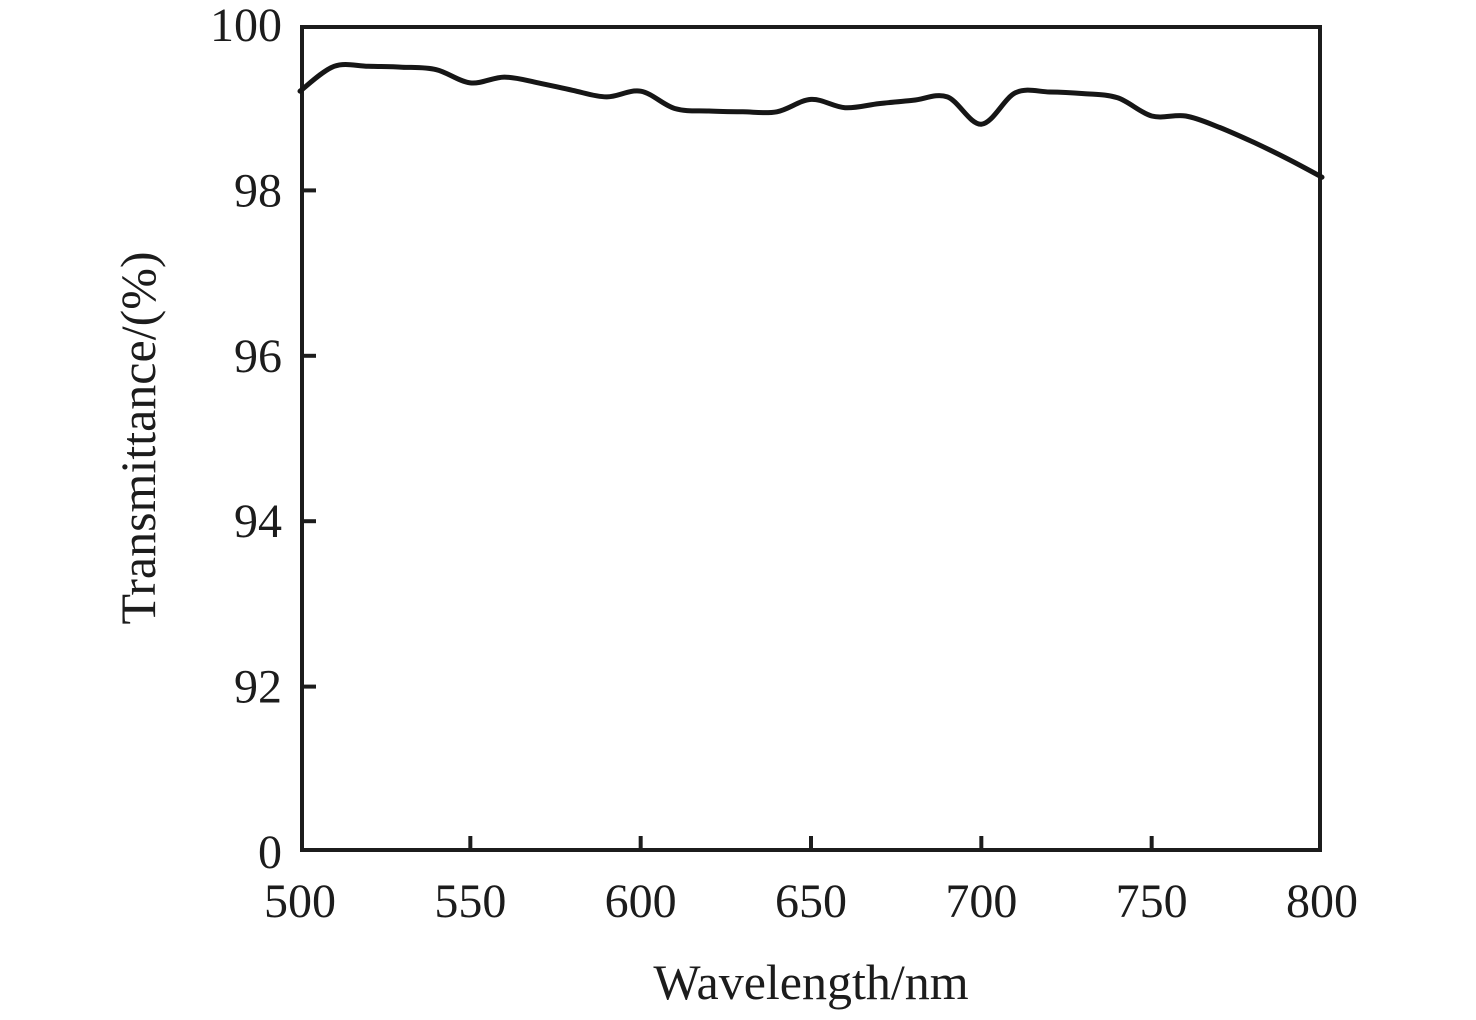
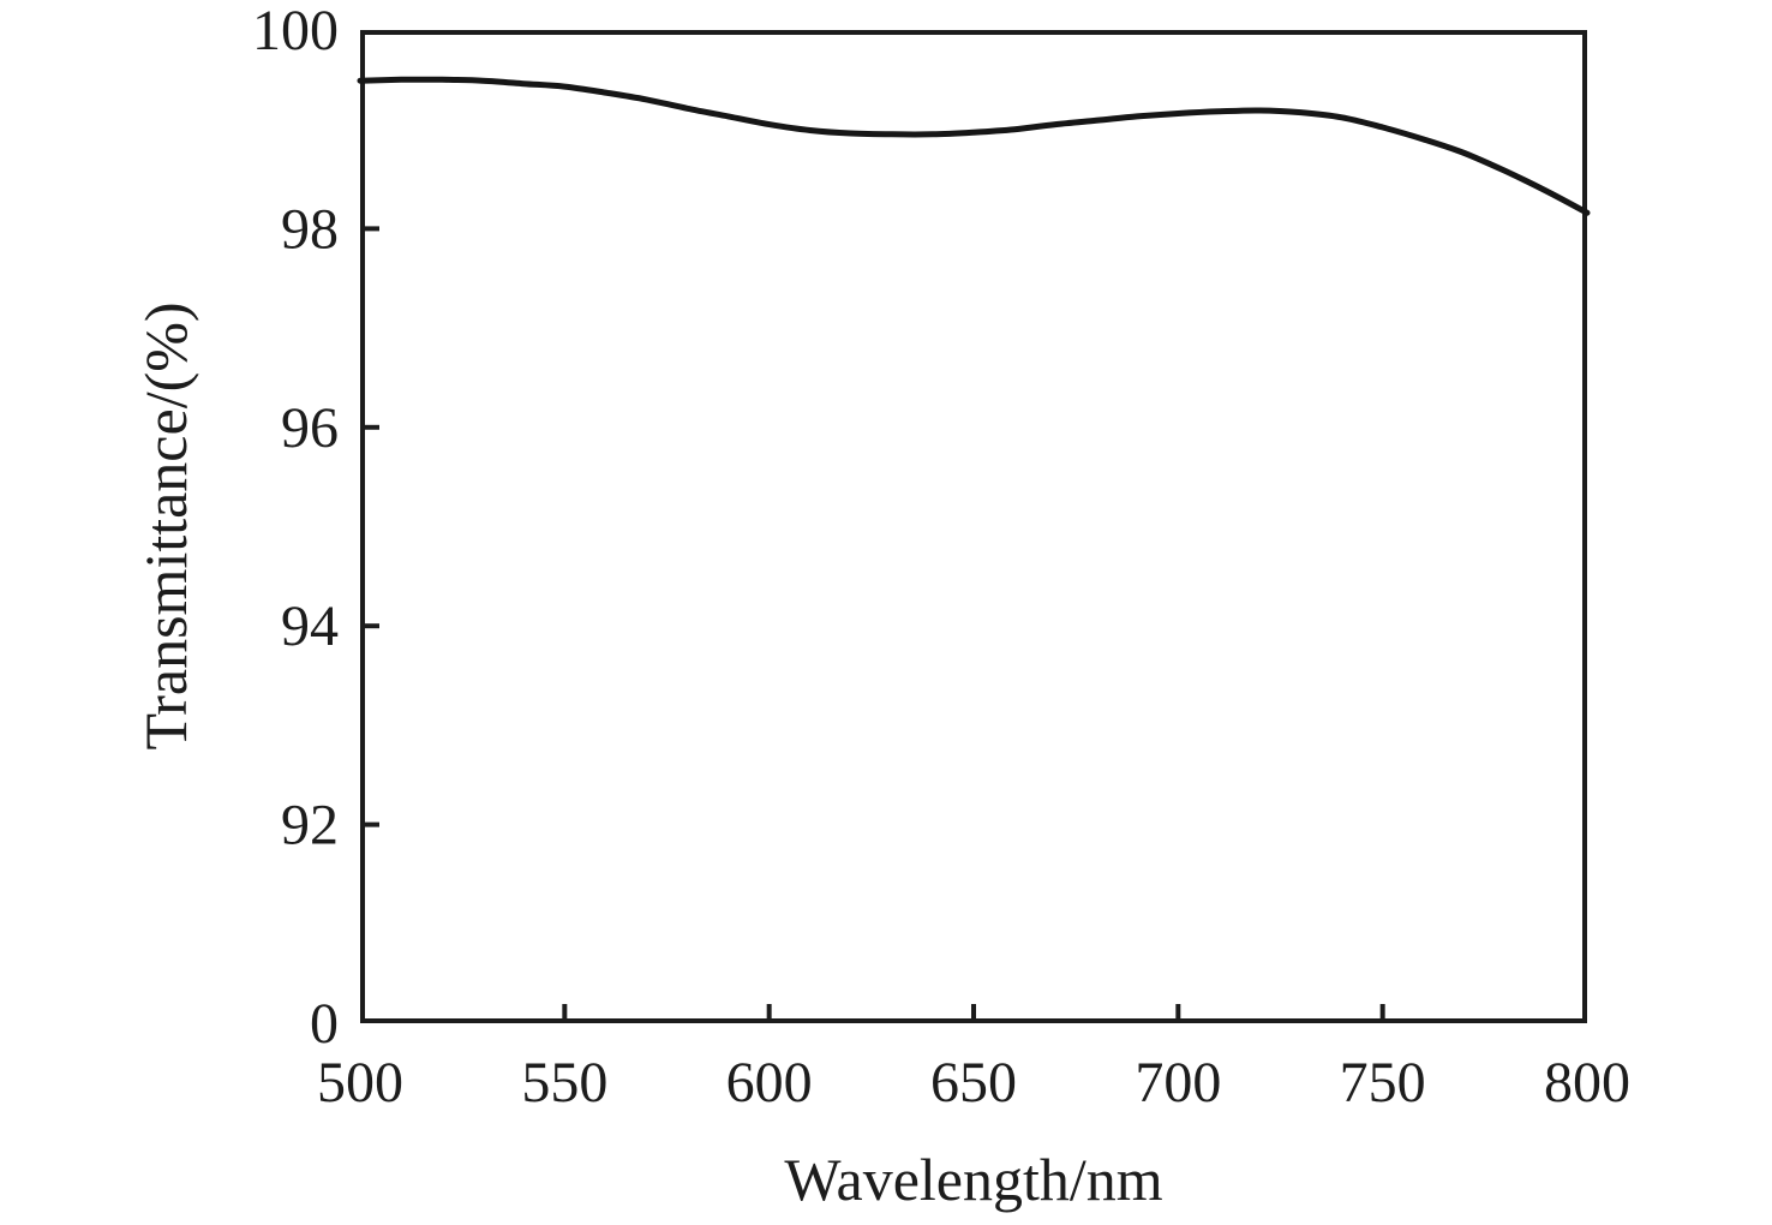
500: 99.2 -> 99.5
550: 99.3 -> 99.4
600: 99.2 -> 99.0
650: 99.1 -> 99.0
700: 98.8 -> 99.2
750: 98.9 -> 99.0
